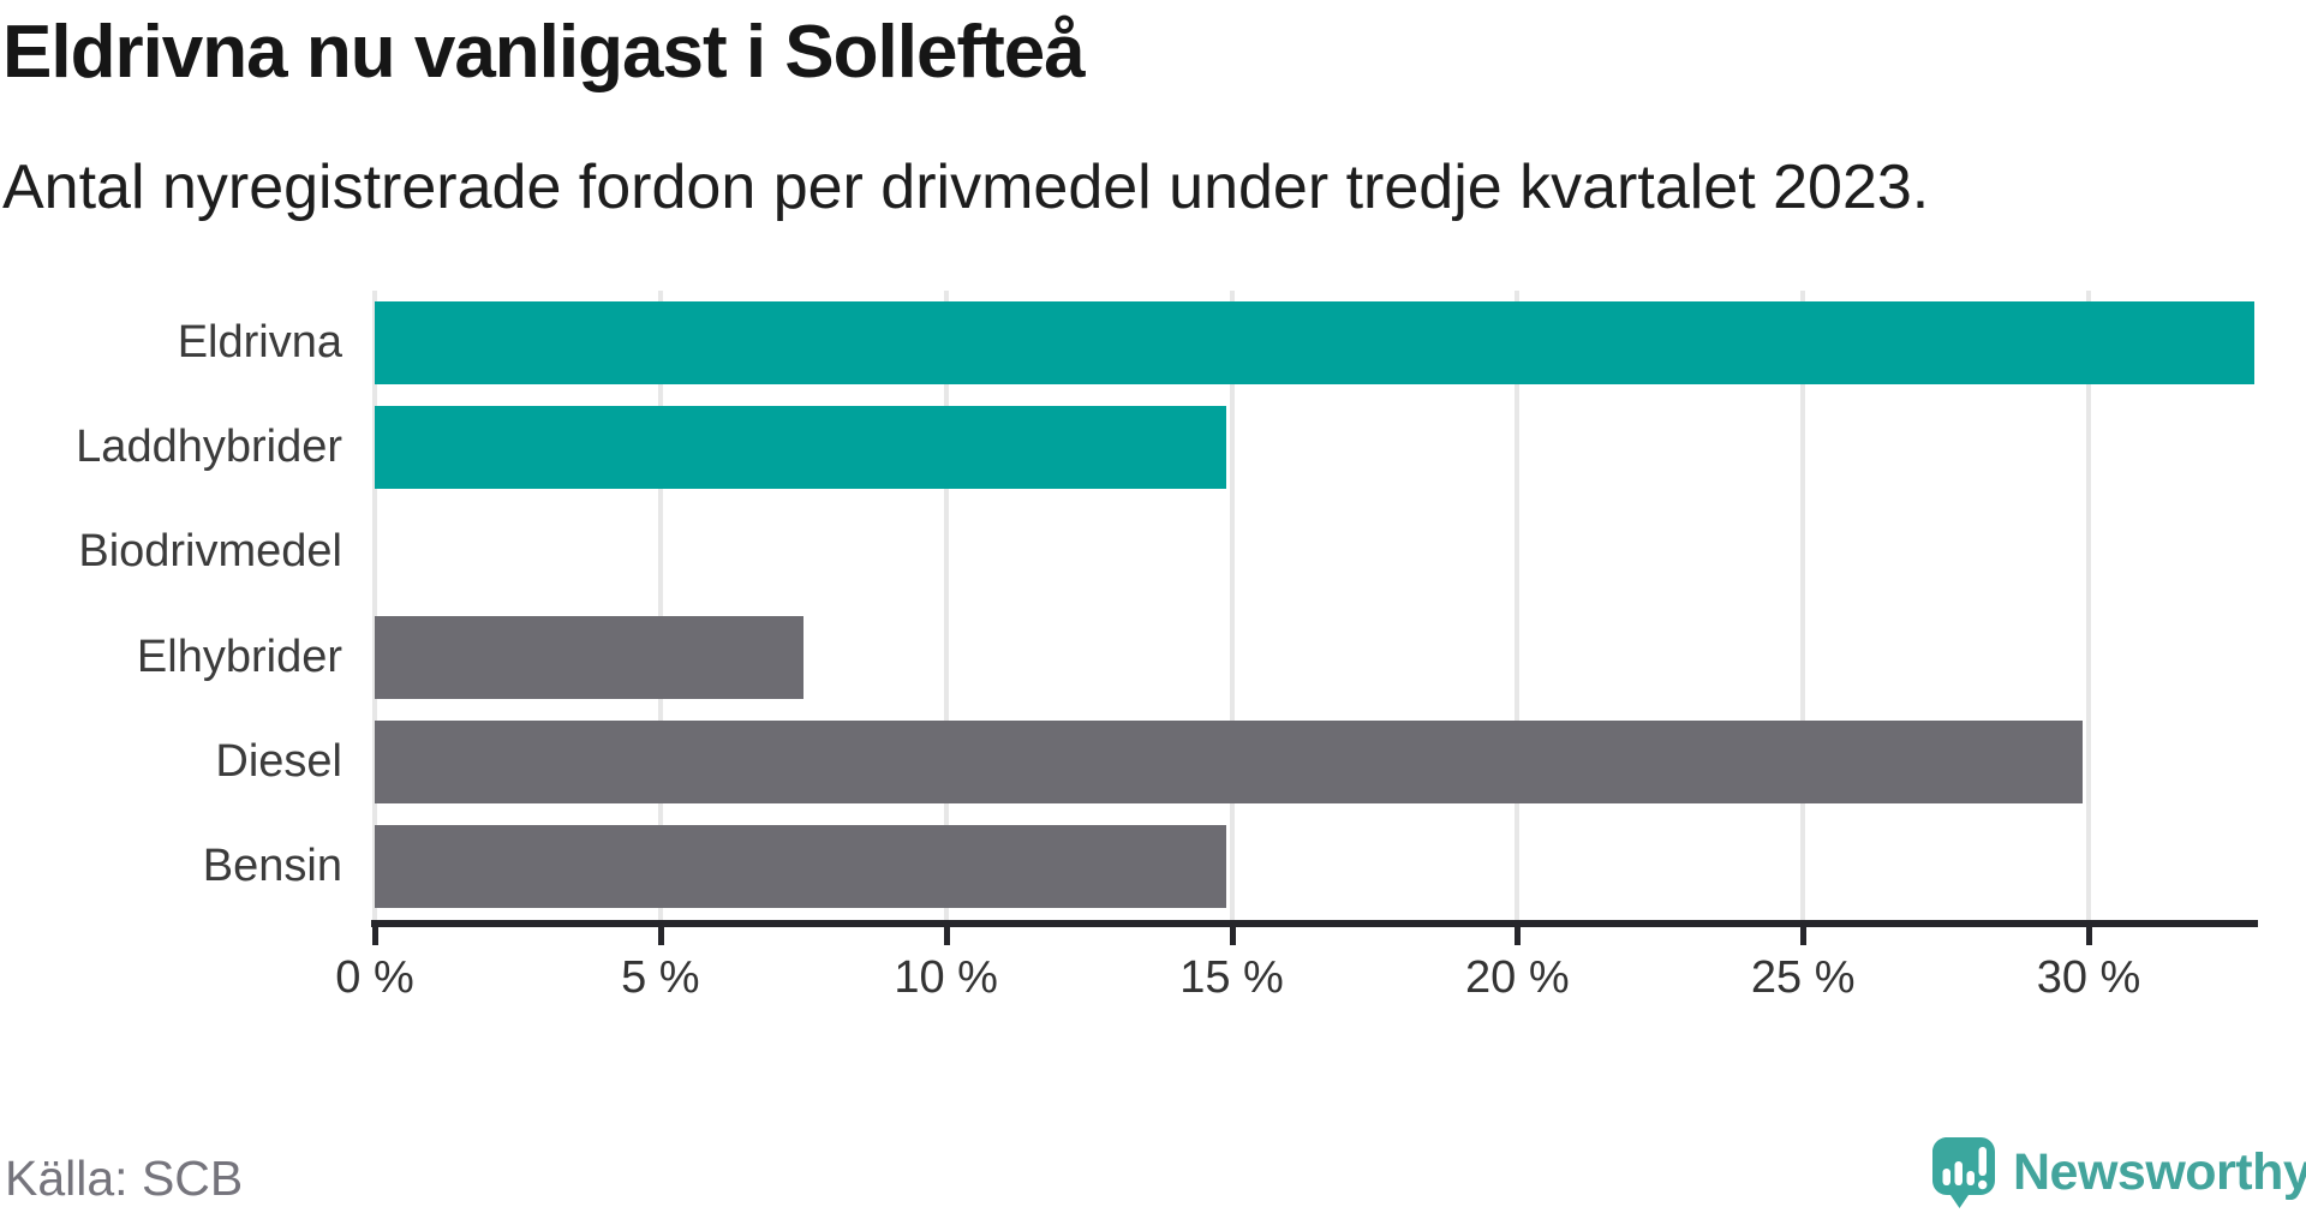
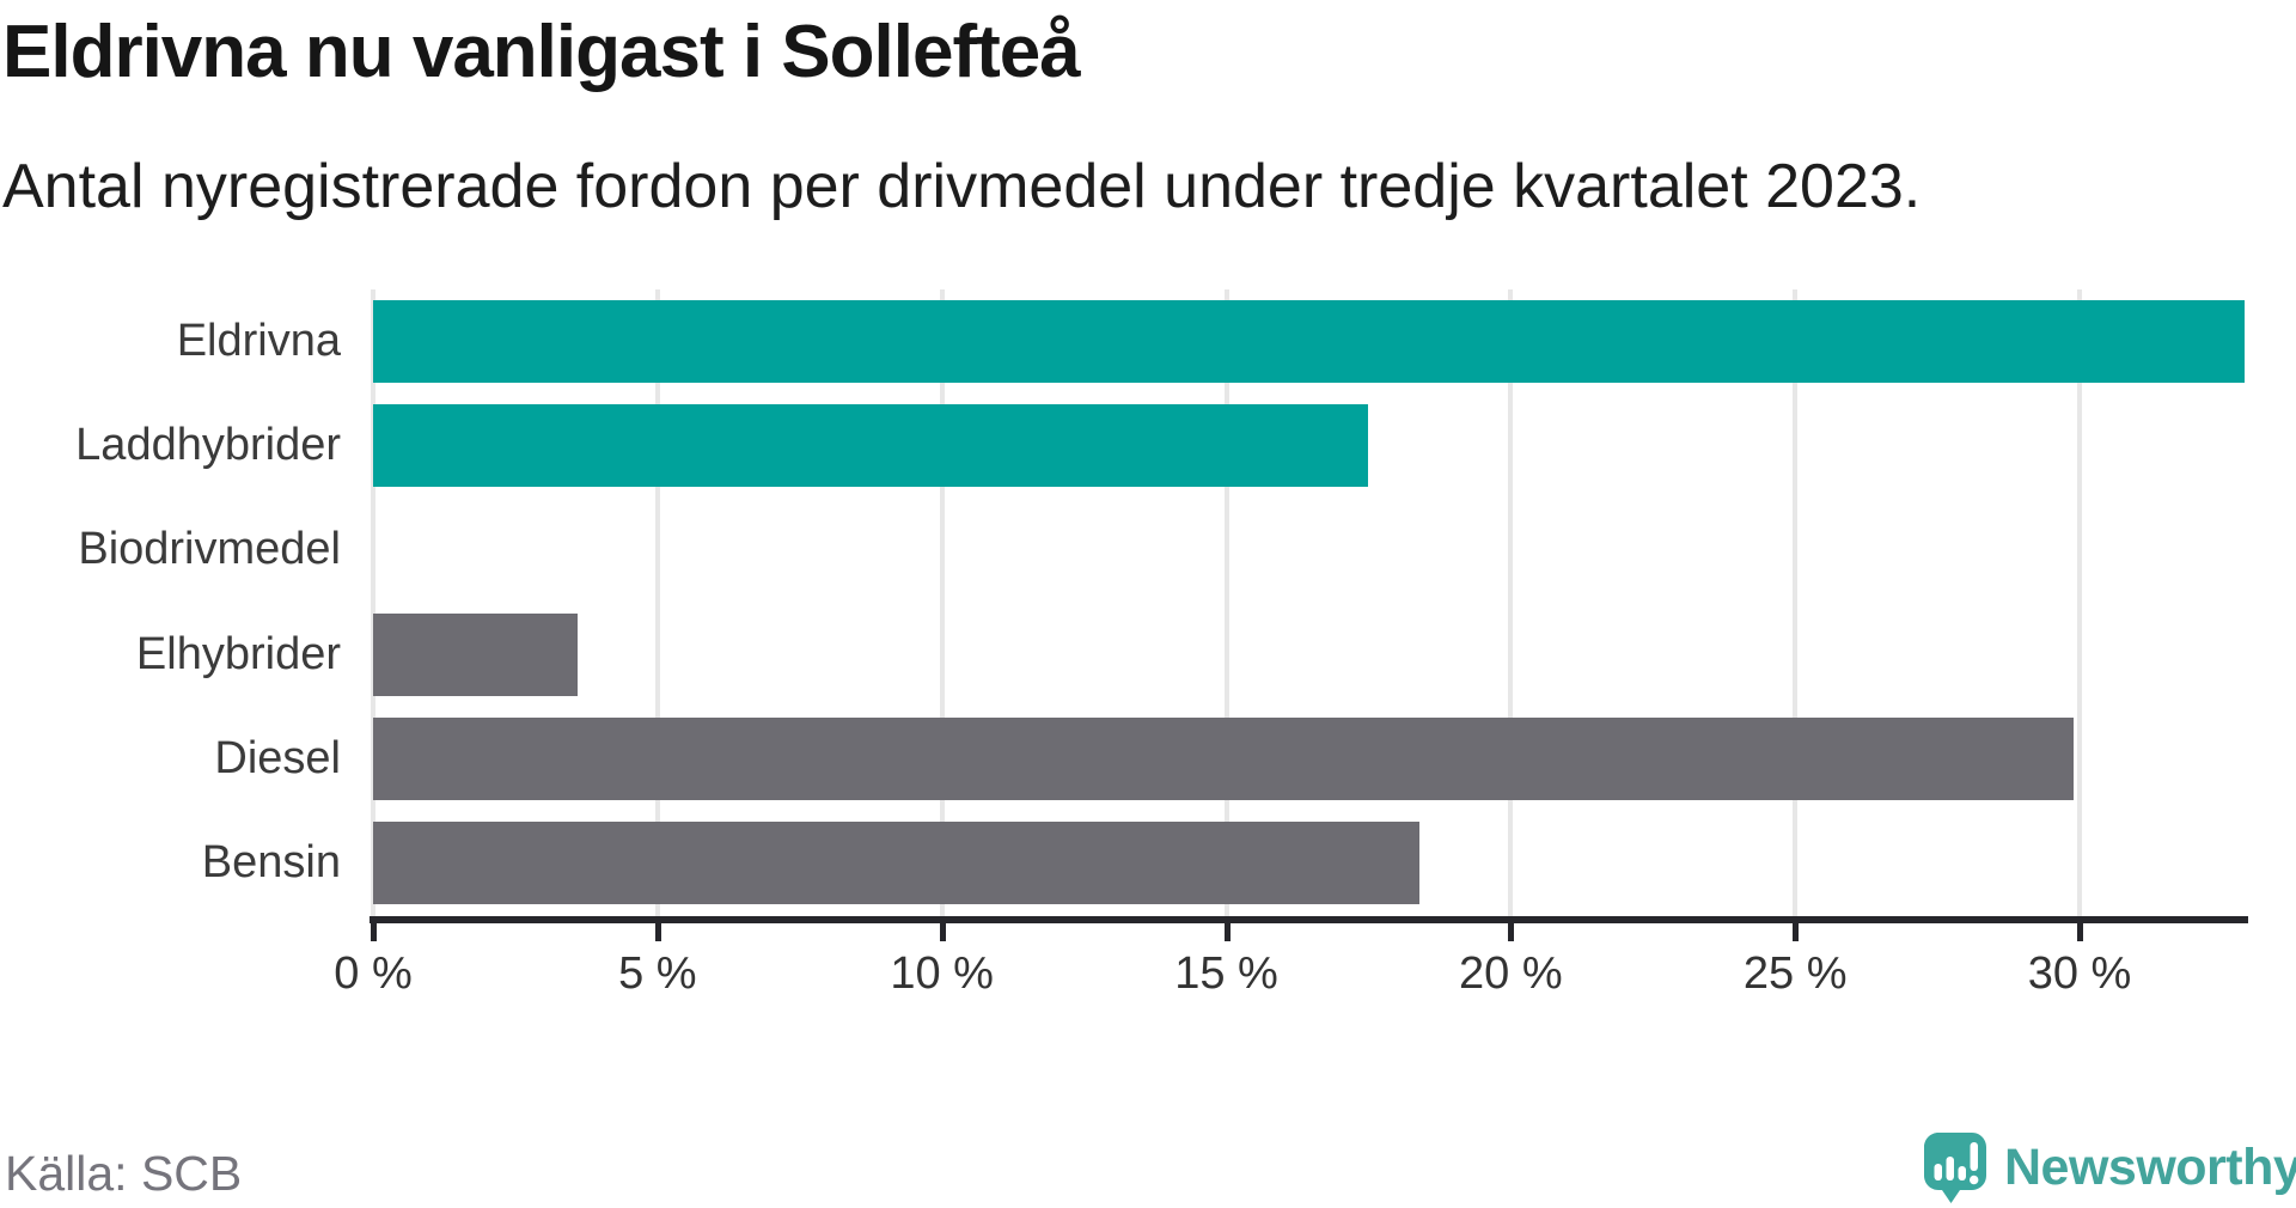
Laddhybrider: 14.9% -> 17.5%
Elhybrider: 7.5% -> 3.6%
Bensin: 14.9% -> 18.4%
